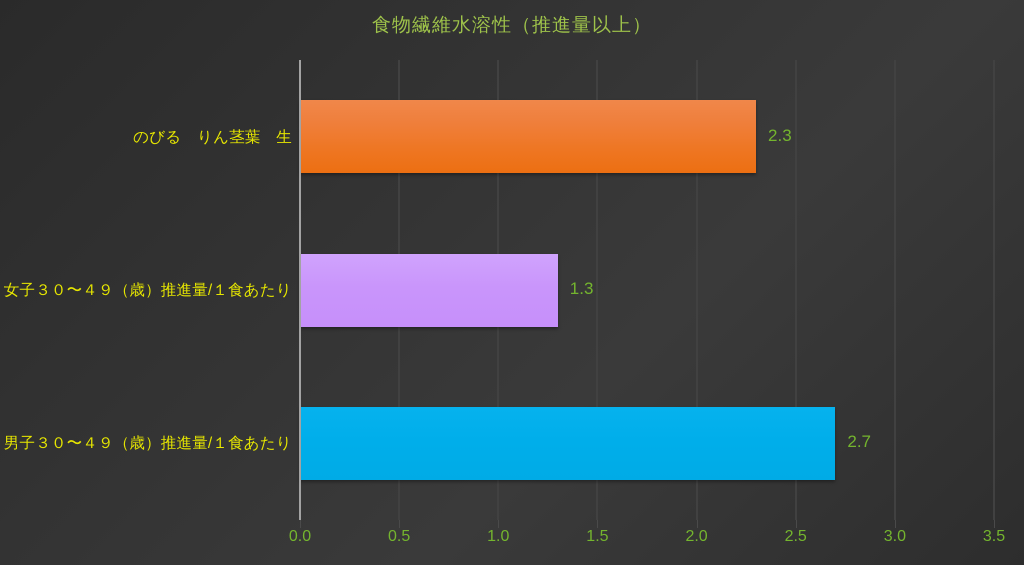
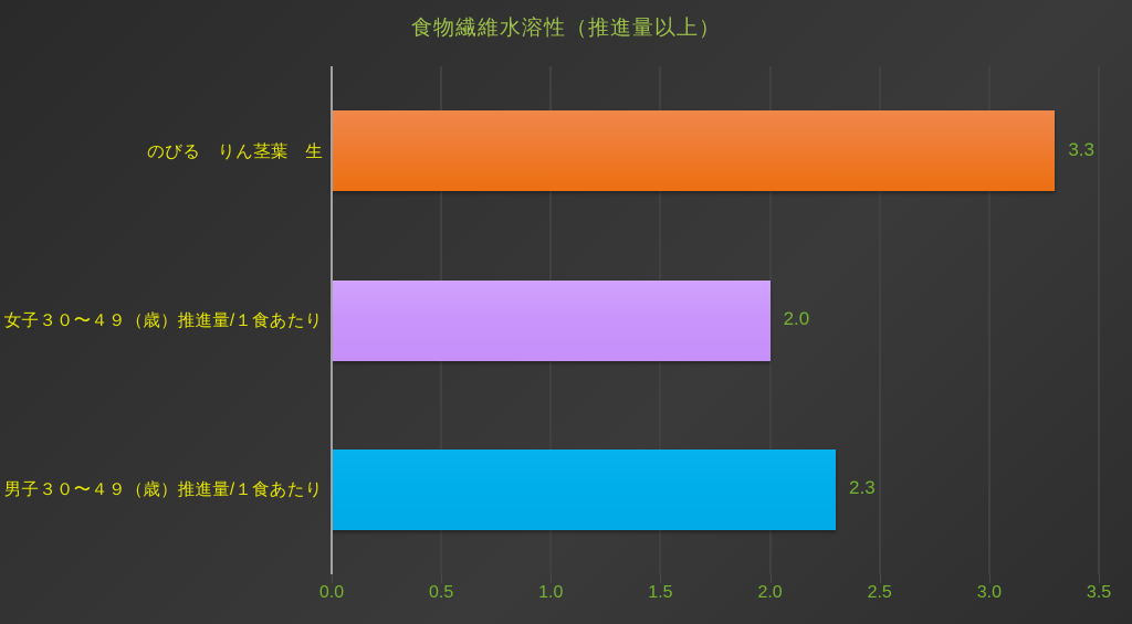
男子３０〜４９（歳）推進量/１食あたり: 2.7 -> 2.3
女子３０〜４９（歳）推進量/１食あたり: 1.3 -> 2.0
のびる りん茎葉 生: 2.3 -> 3.3
